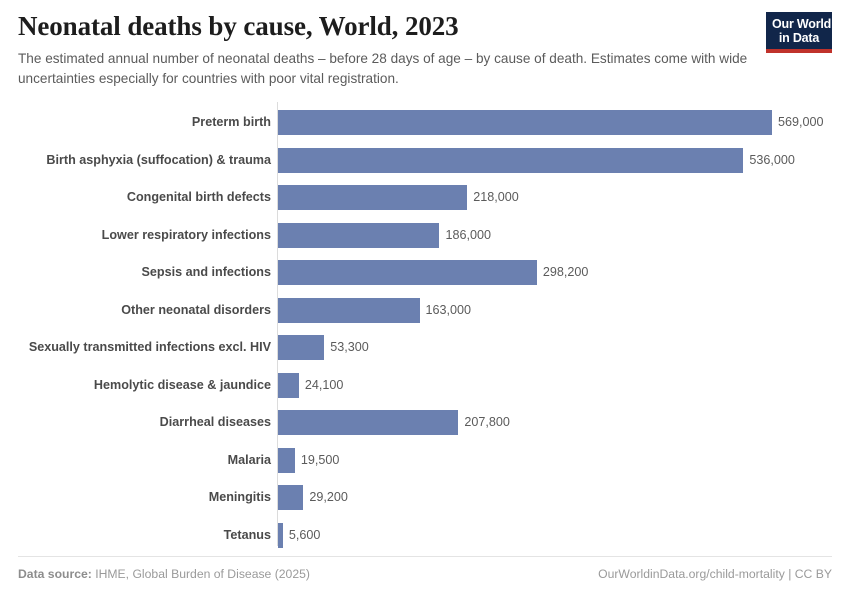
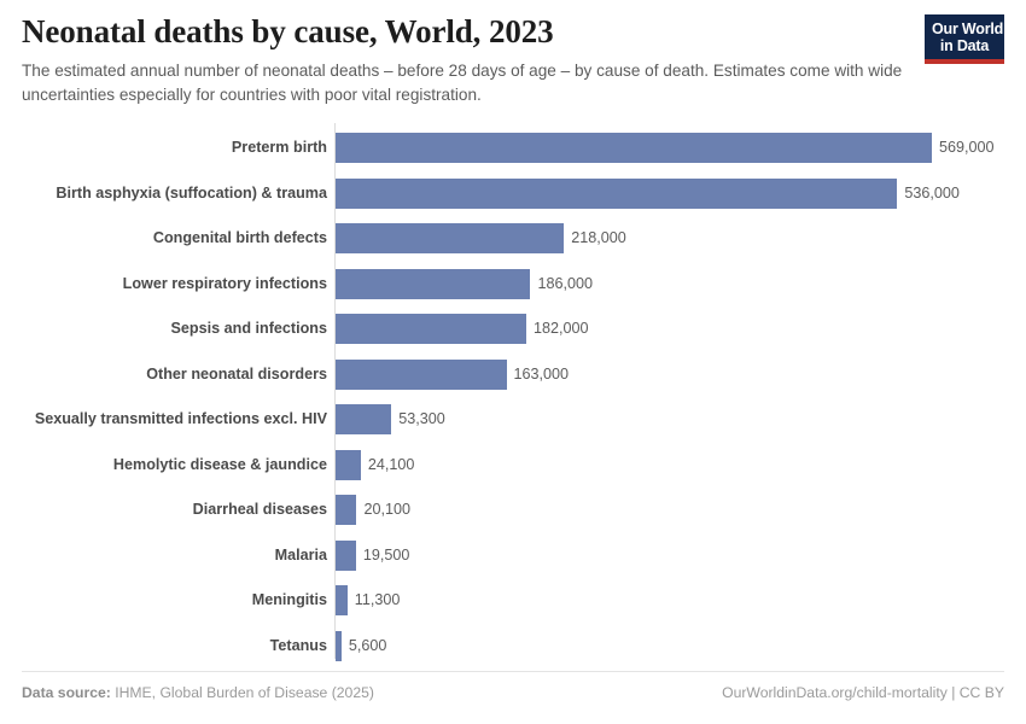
Sepsis and infections: 298,200 -> 182,000
Diarrheal diseases: 207,800 -> 20,100
Meningitis: 29,200 -> 11,300
